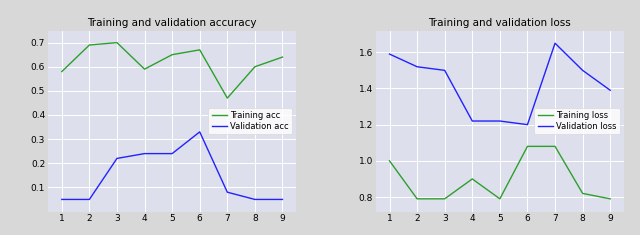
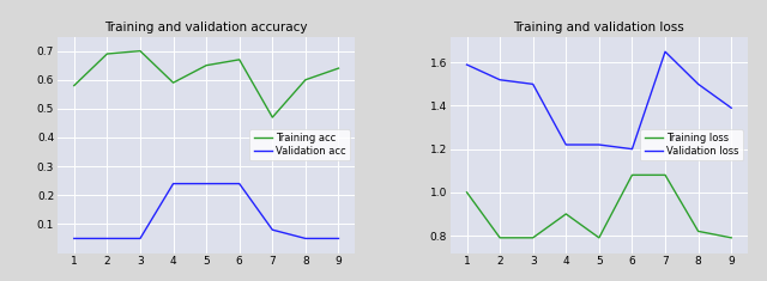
Training and validation accuracy/Validation acc/3: 0.22 -> 0.05
Training and validation accuracy/Validation acc/6: 0.33 -> 0.24
